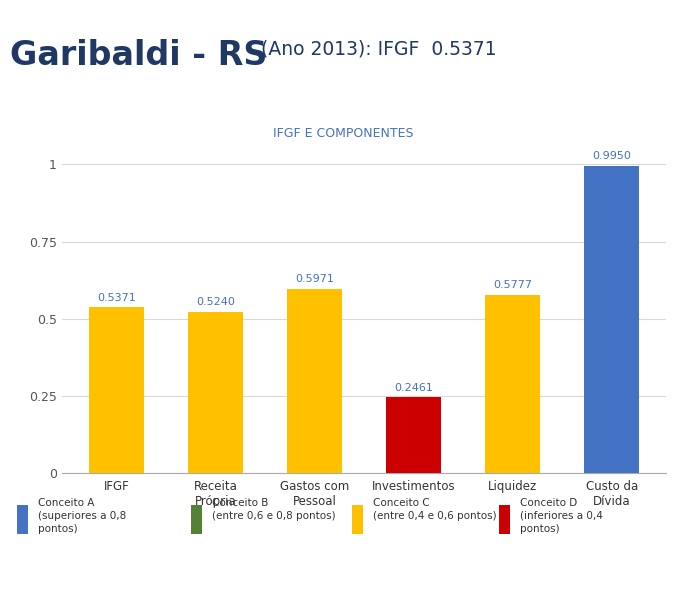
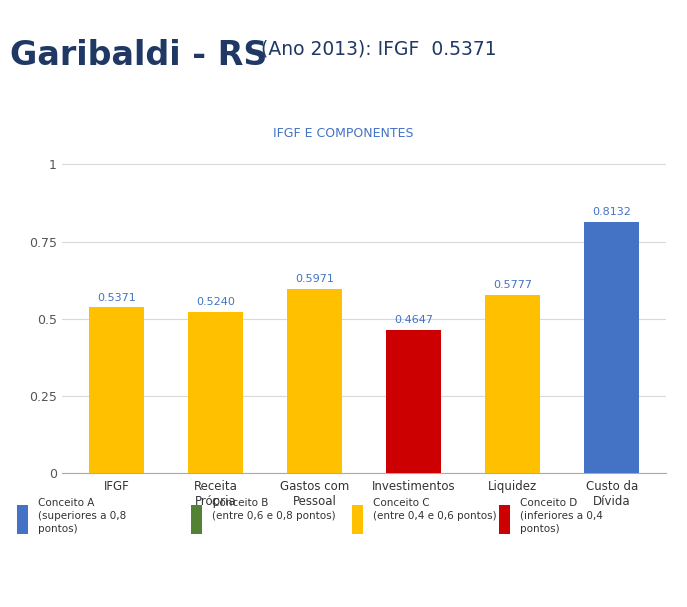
Investimentos: 0.2461 -> 0.4647
Custo da Dívida: 0.9950 -> 0.8132
